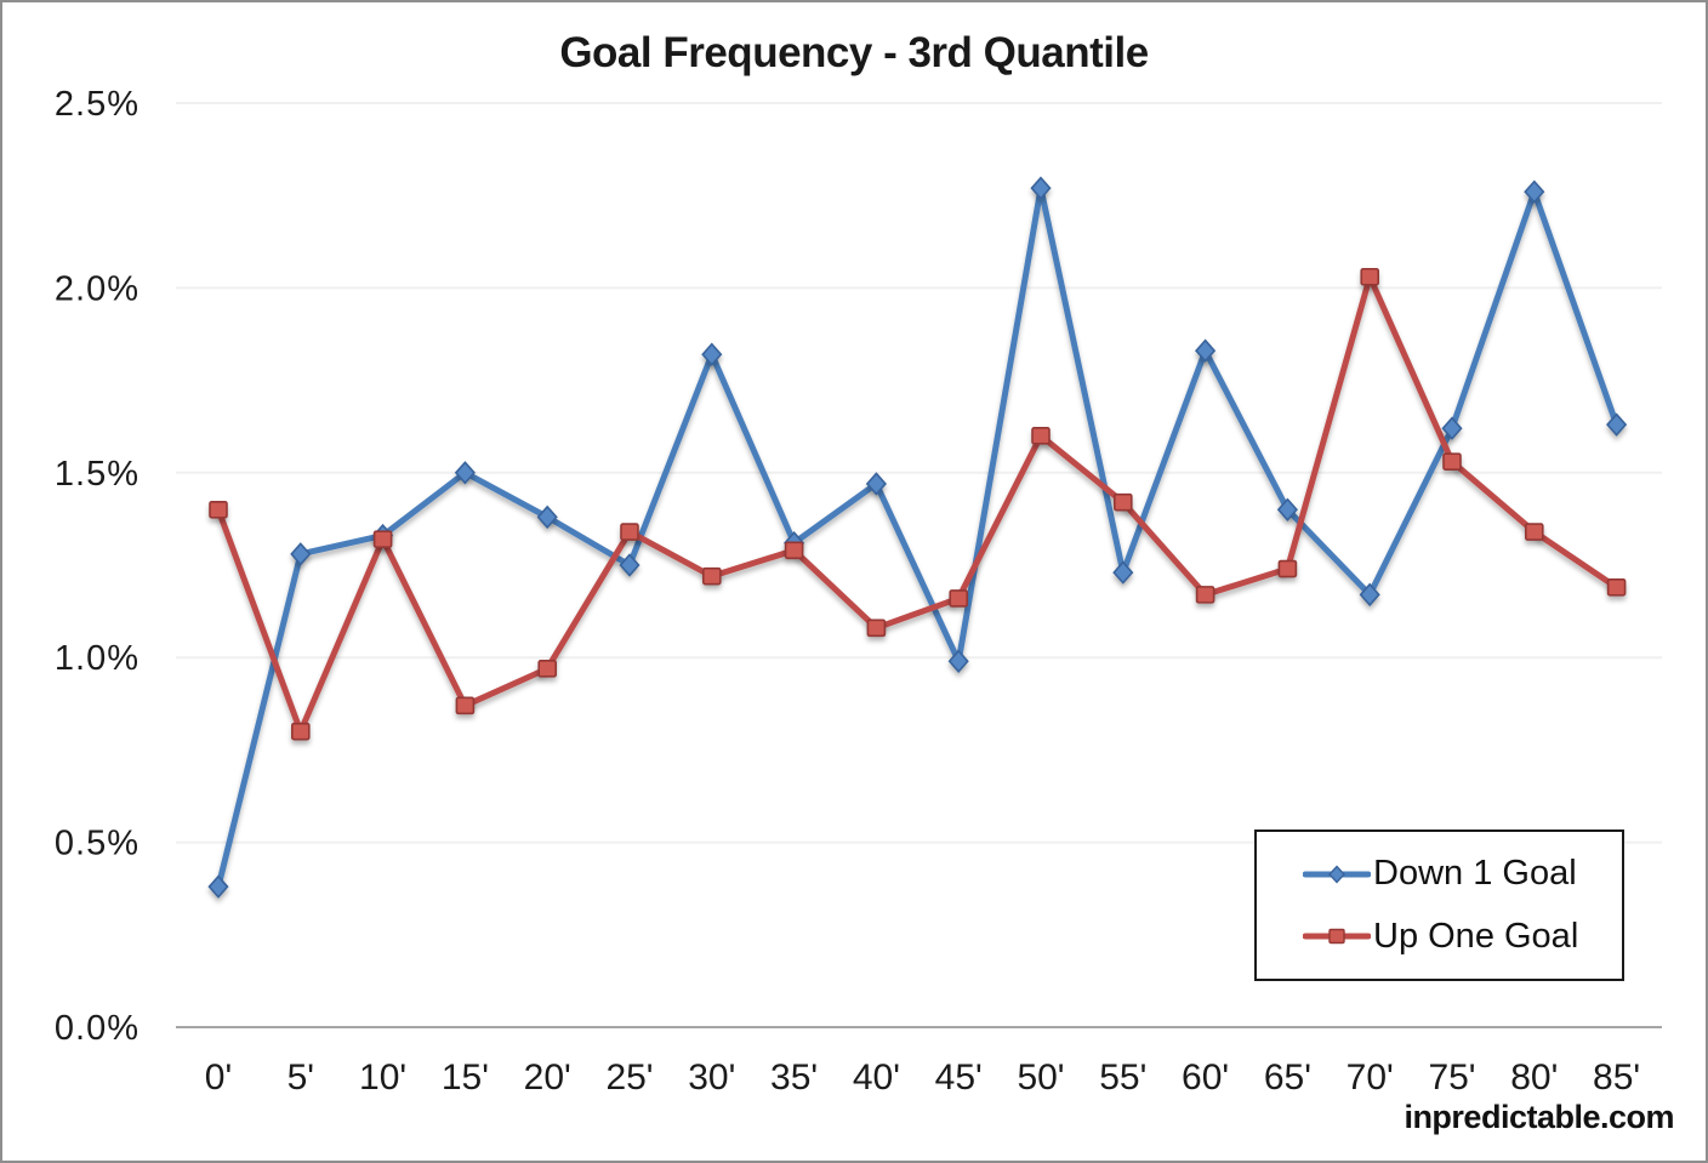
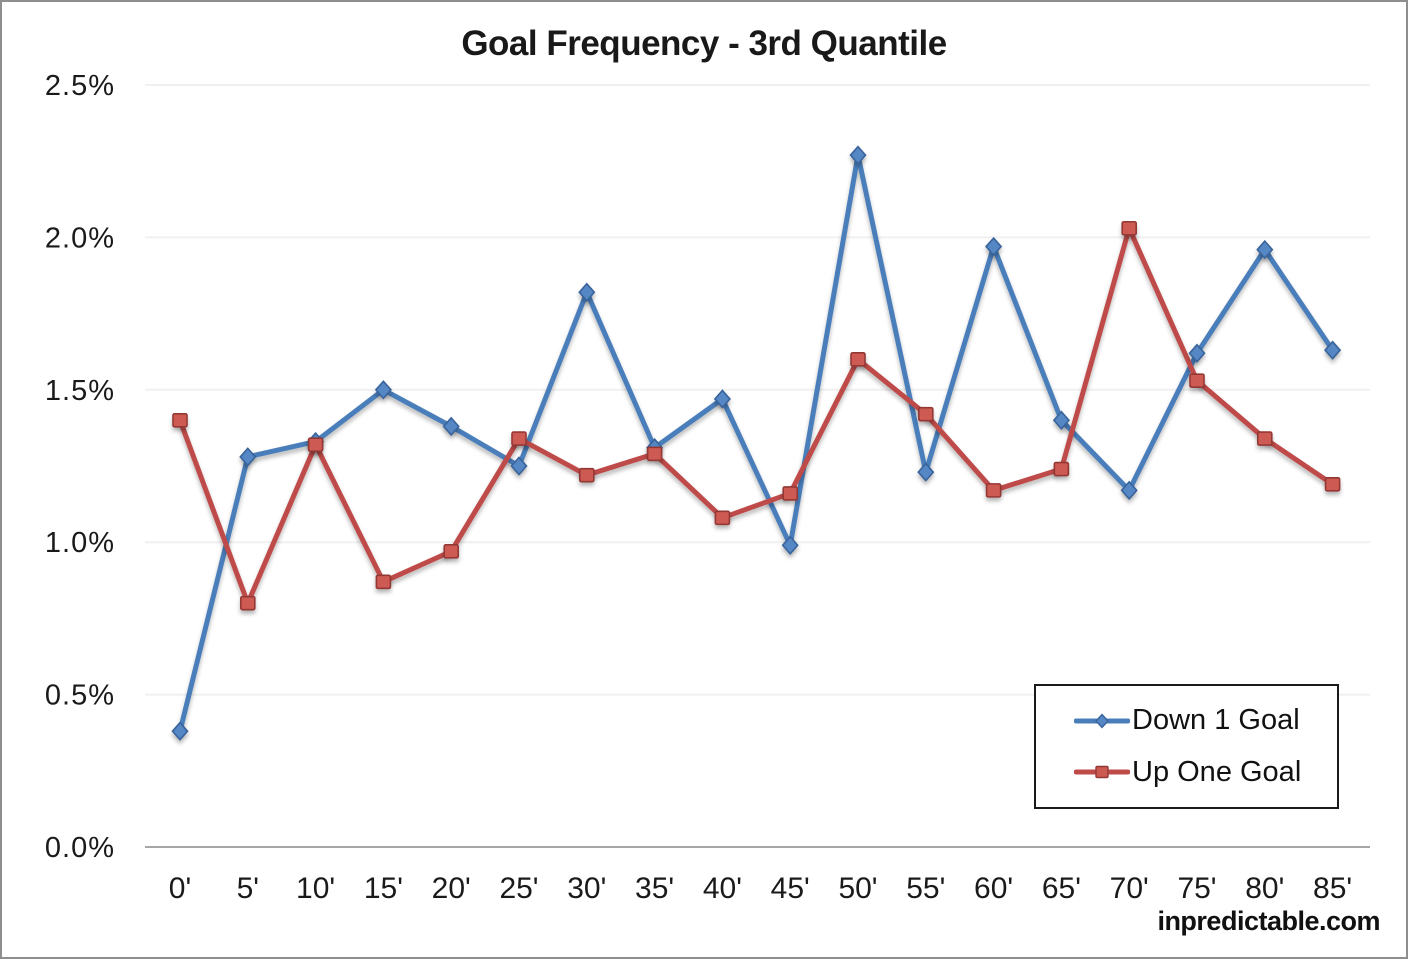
Down 1 Goal/60': 1.83% -> 1.97%
Down 1 Goal/80': 2.26% -> 1.96%
